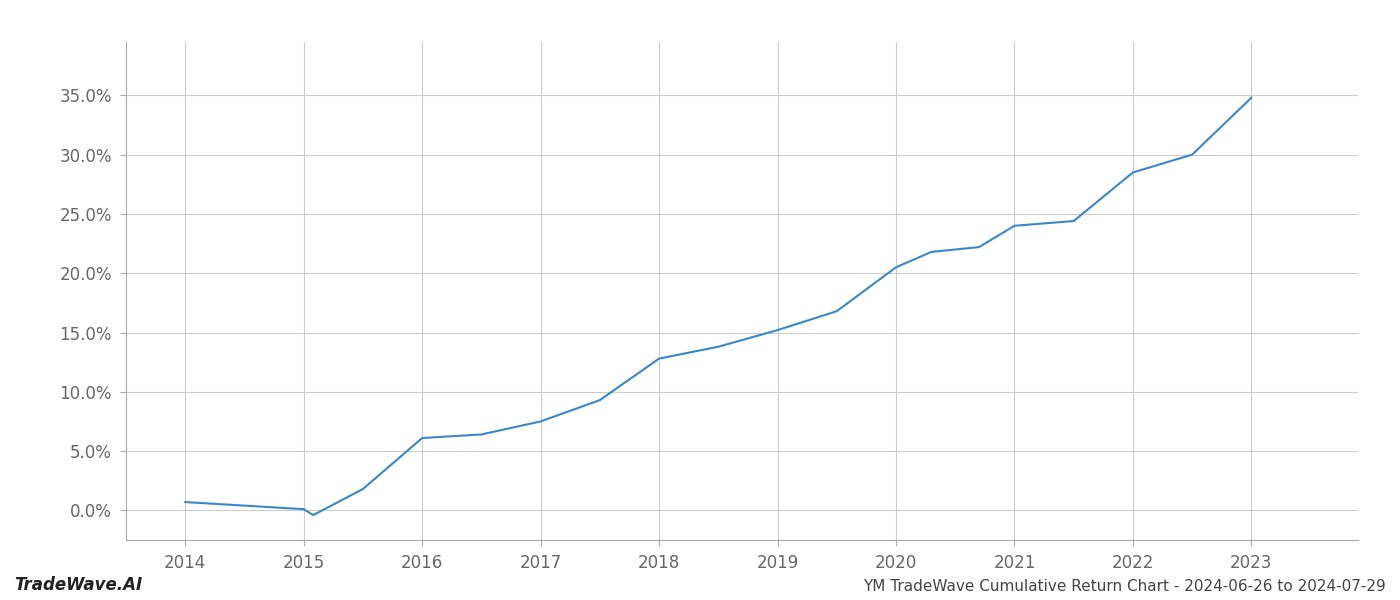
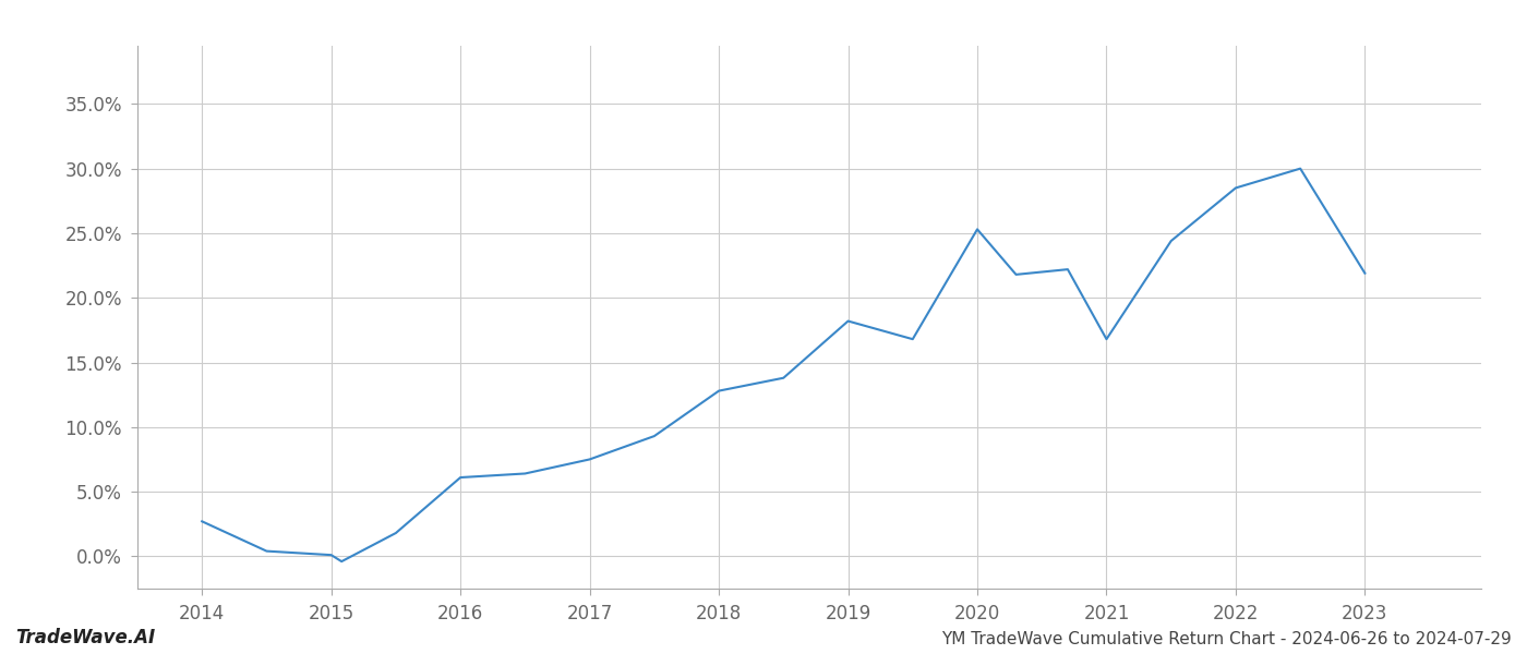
2014: 0.7% -> 2.7%
2019: 15.2% -> 18.2%
2020: 20.5% -> 25.3%
2021: 24.0% -> 16.8%
2023: 34.8% -> 21.9%
